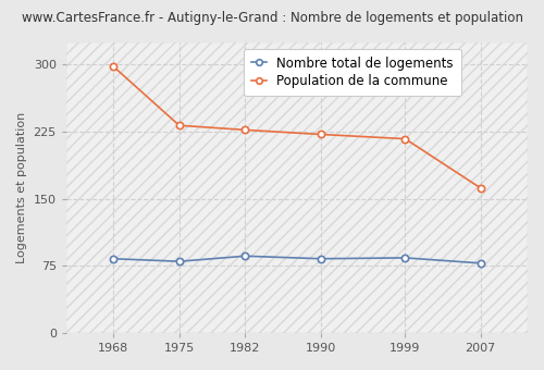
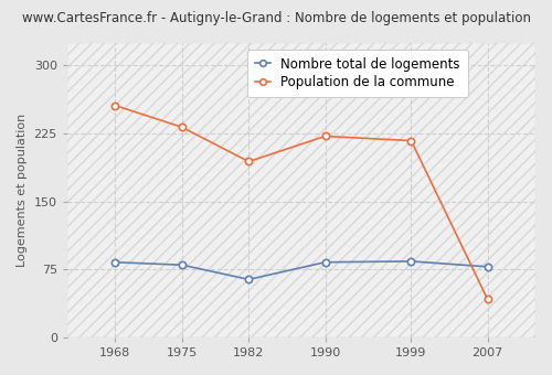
Population de la commune/1968: 298 -> 256
Nombre total de logements/1982: 86 -> 64
Population de la commune/1982: 227 -> 194
Population de la commune/2007: 162 -> 42
